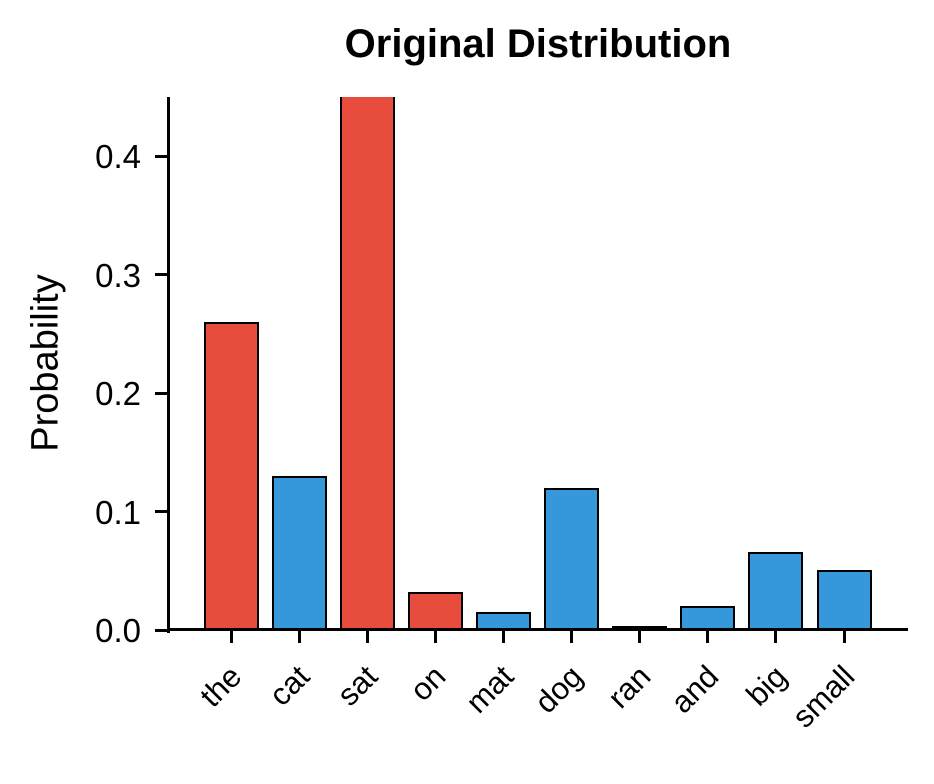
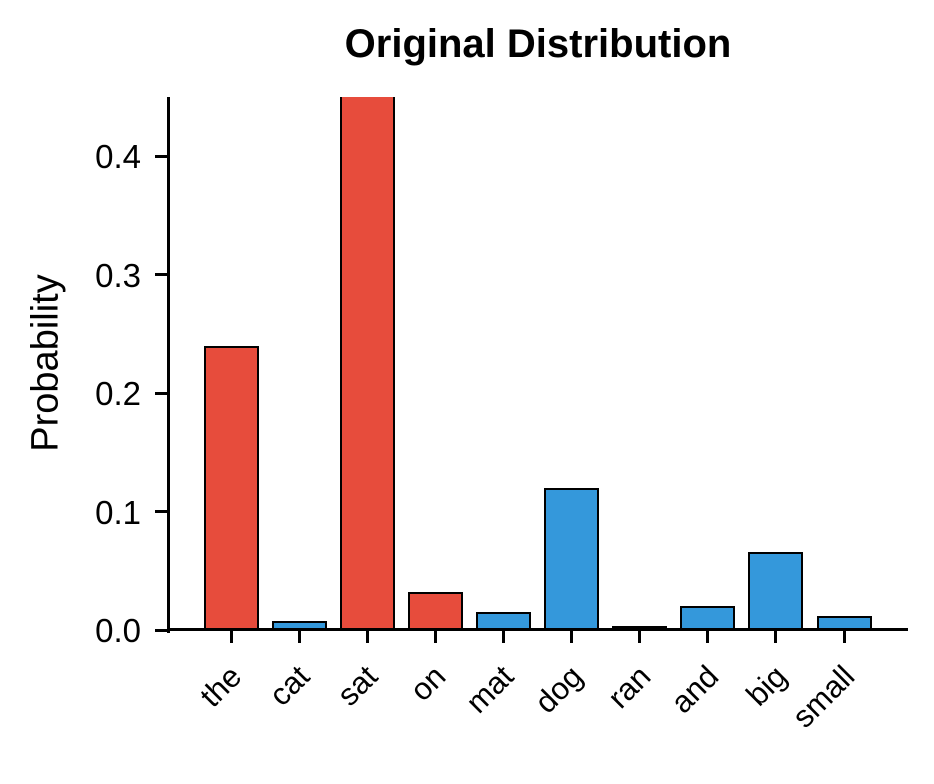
the: 0.260 -> 0.240
cat: 0.130 -> 0.008
small: 0.051 -> 0.012
